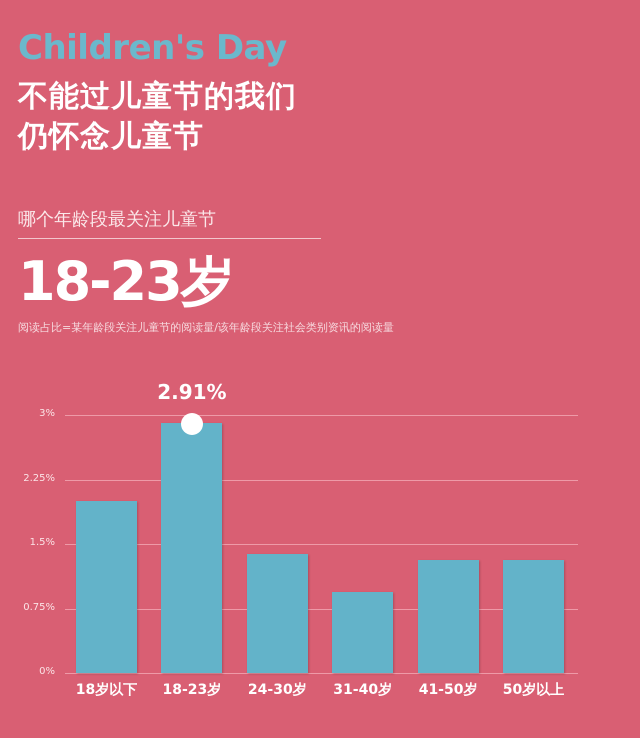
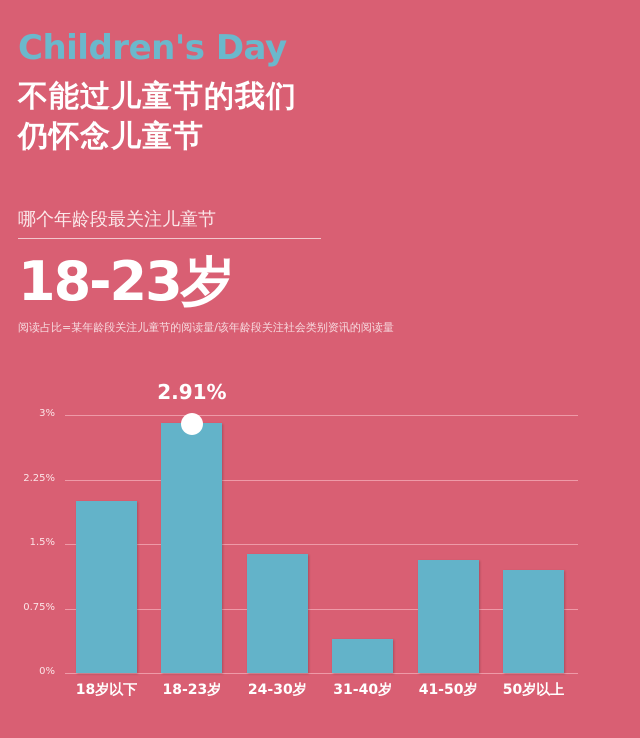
31-40岁: 0.9% -> 0.4%
50岁以上: 1.3% -> 1.2%
